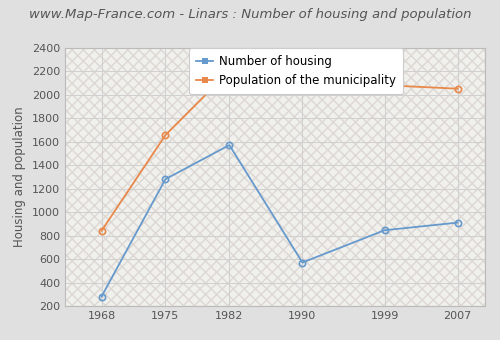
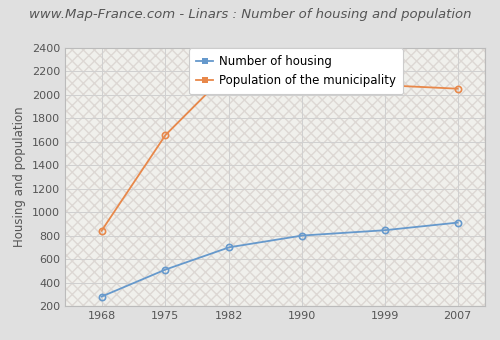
Number of housing/1975: 1280 -> 510
Number of housing/1982: 1570 -> 700
Number of housing/1990: 570 -> 800
